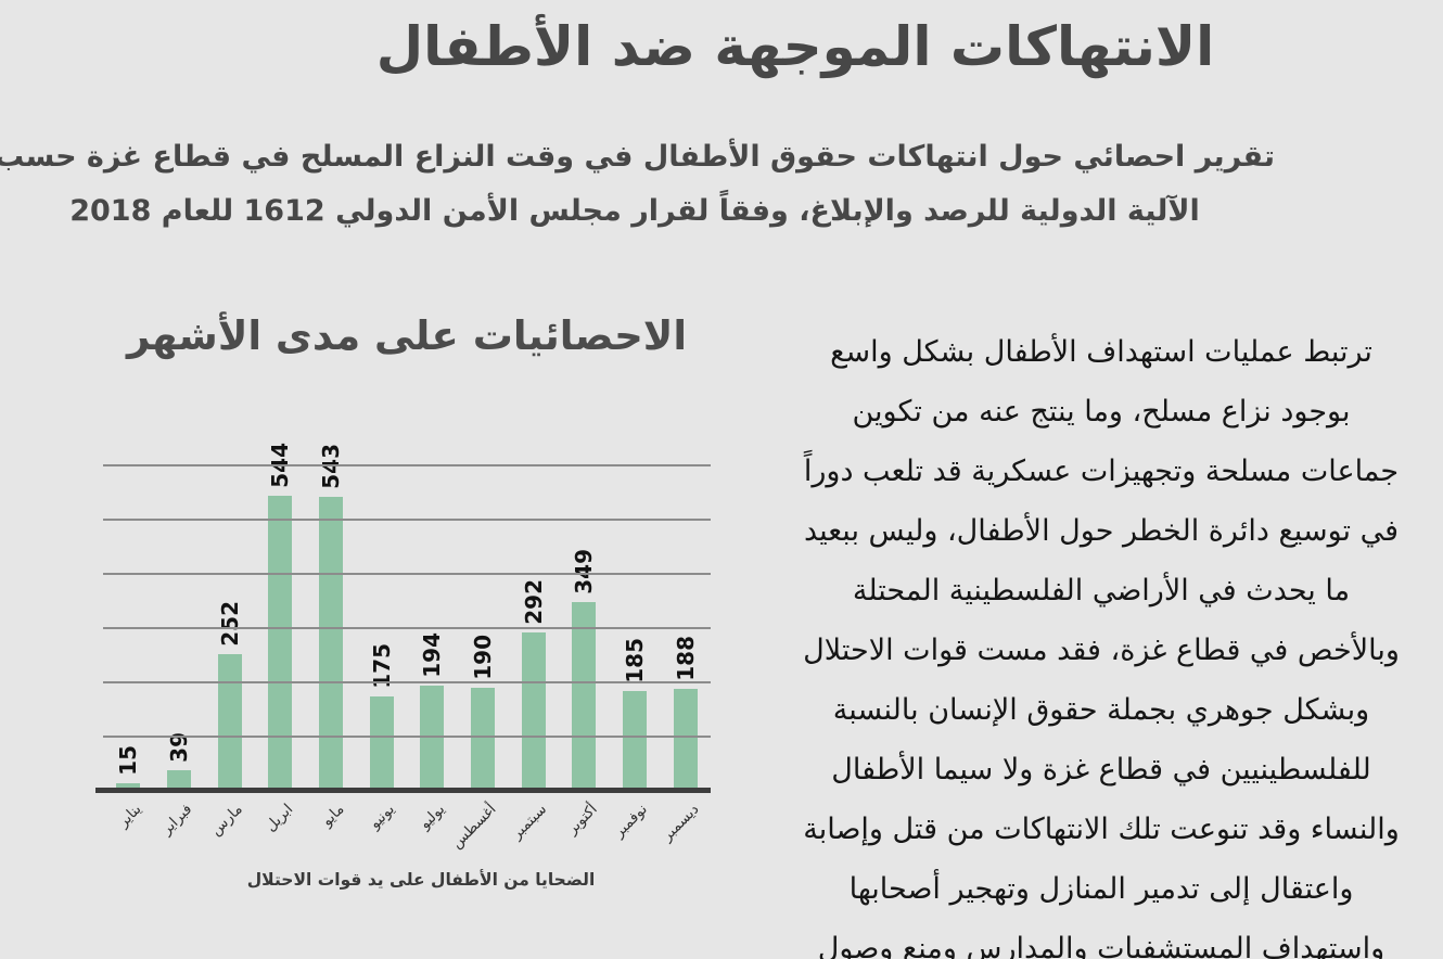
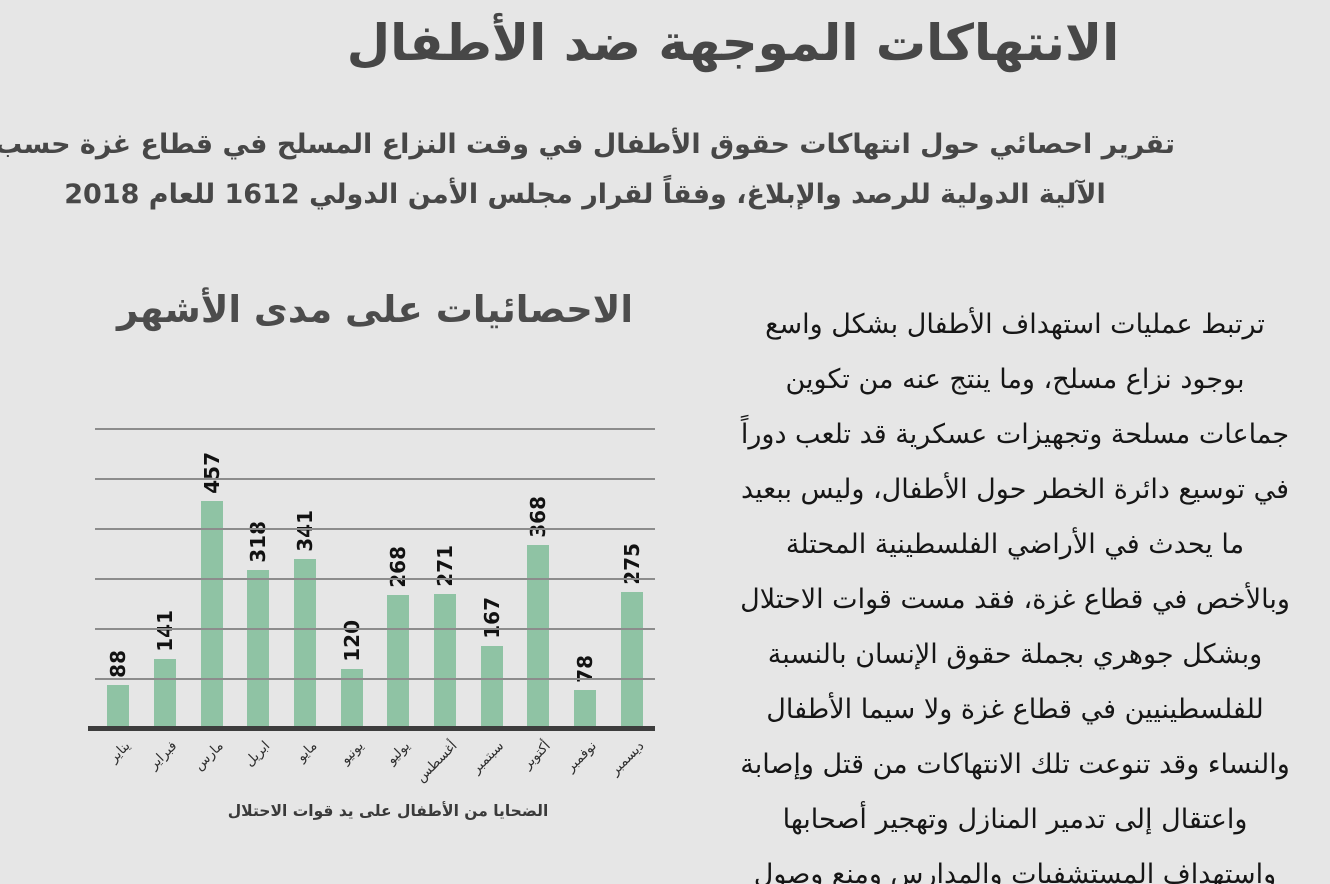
يناير: 15 -> 88
فبراير: 39 -> 141
مارس: 252 -> 457
ابريل: 544 -> 318
مايو: 543 -> 341
يونيو: 175 -> 120
يوليو: 194 -> 268
أغسطس: 190 -> 271
سبتمبر: 292 -> 167
أكتوبر: 349 -> 368
نوفمبر: 185 -> 78
ديسمبر: 188 -> 275
